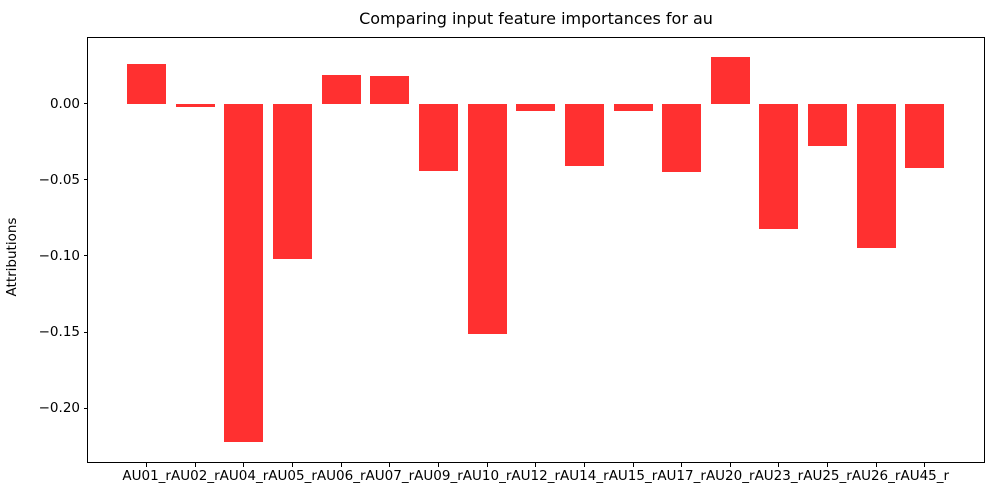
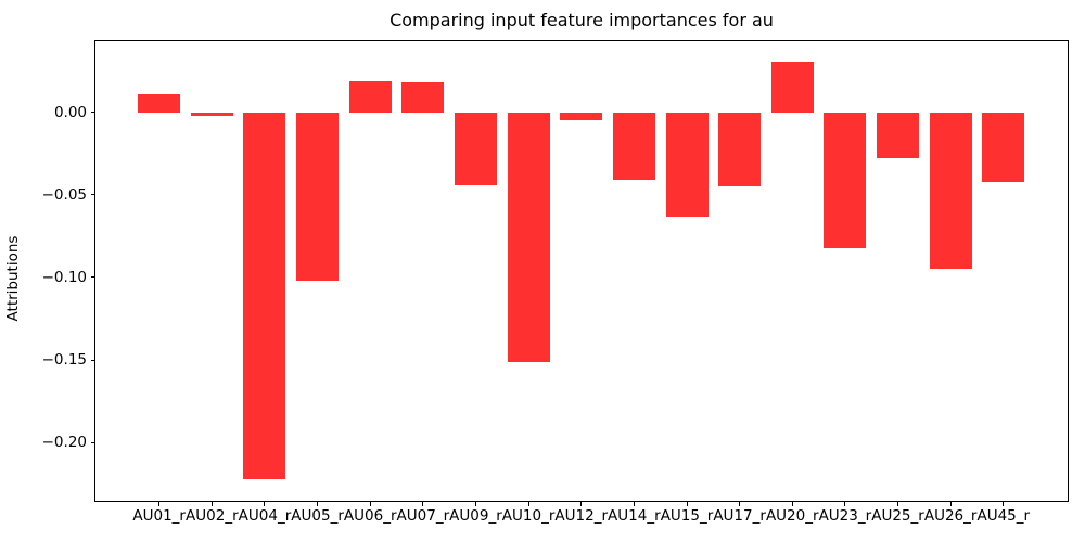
AU01_r: 0.026 -> 0.011
AU15_r: -0.005 -> -0.063
